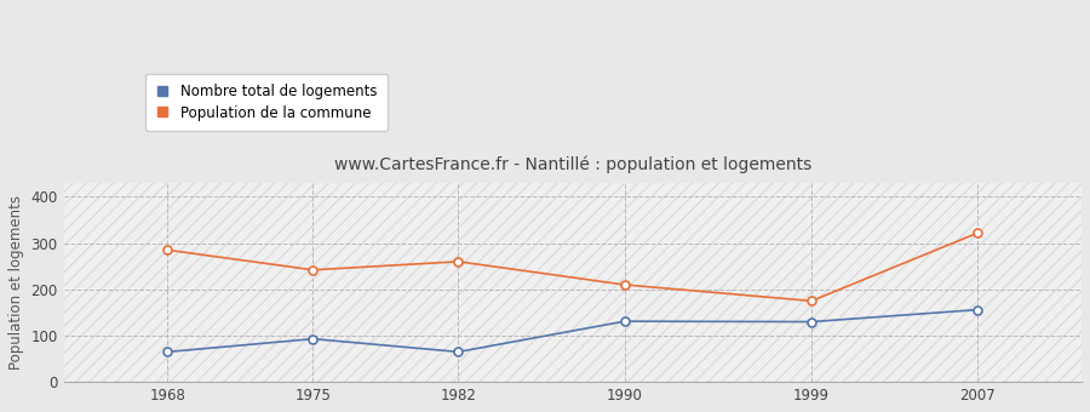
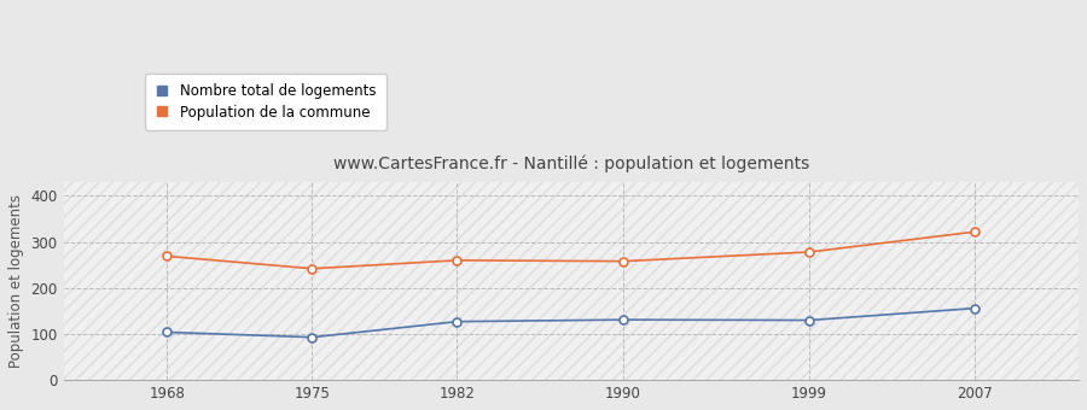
Nombre total de logements/1968: 65 -> 104
Population de la commune/1968: 285 -> 269
Nombre total de logements/1982: 65 -> 127
Population de la commune/1990: 210 -> 258
Population de la commune/1999: 175 -> 278
